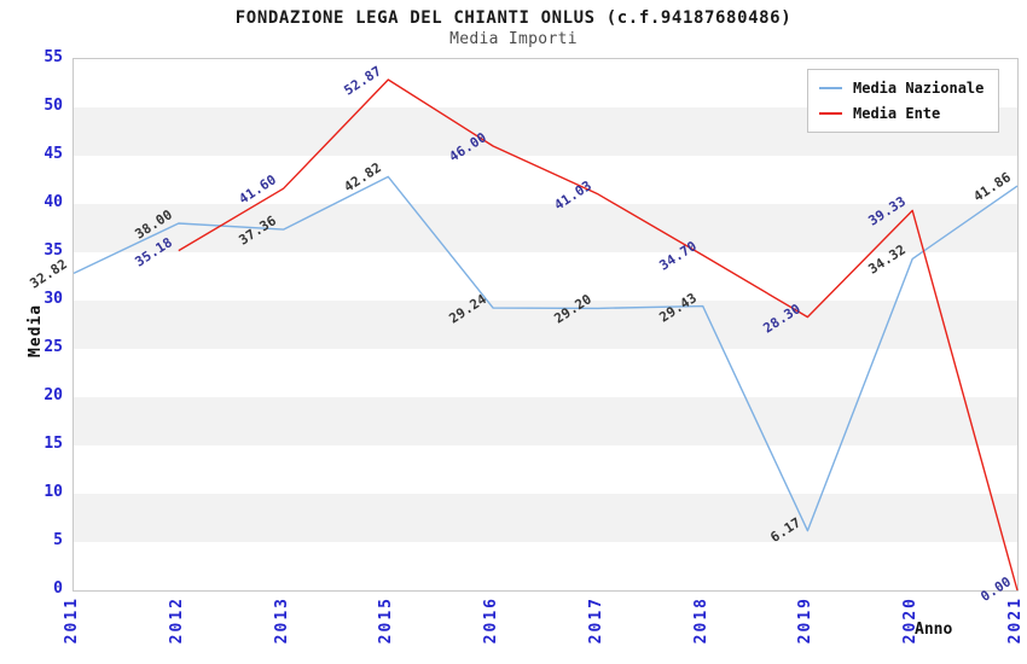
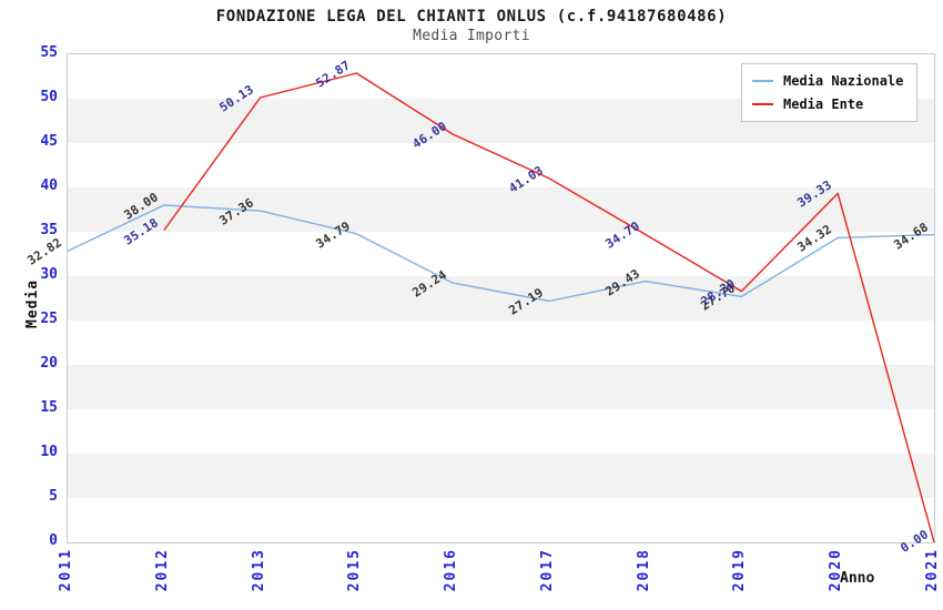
Media Ente/2013: 41.60 -> 50.13
Media Nazionale/2015: 42.82 -> 34.79
Media Nazionale/2017: 29.20 -> 27.19
Media Nazionale/2019: 6.17 -> 27.70
Media Nazionale/2021: 41.86 -> 34.68
